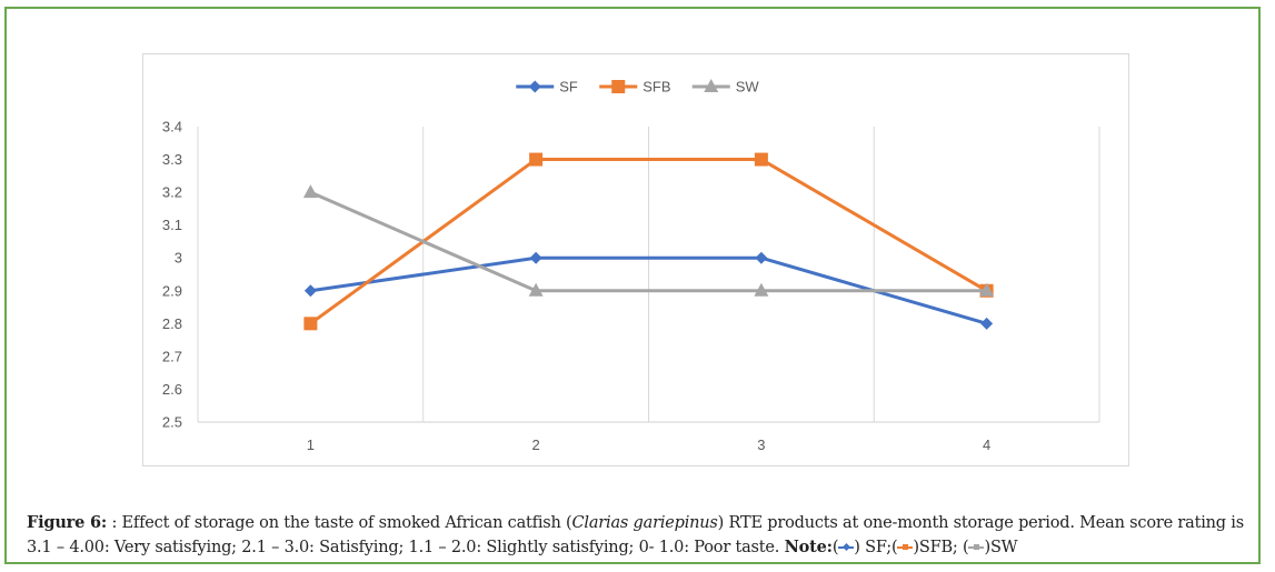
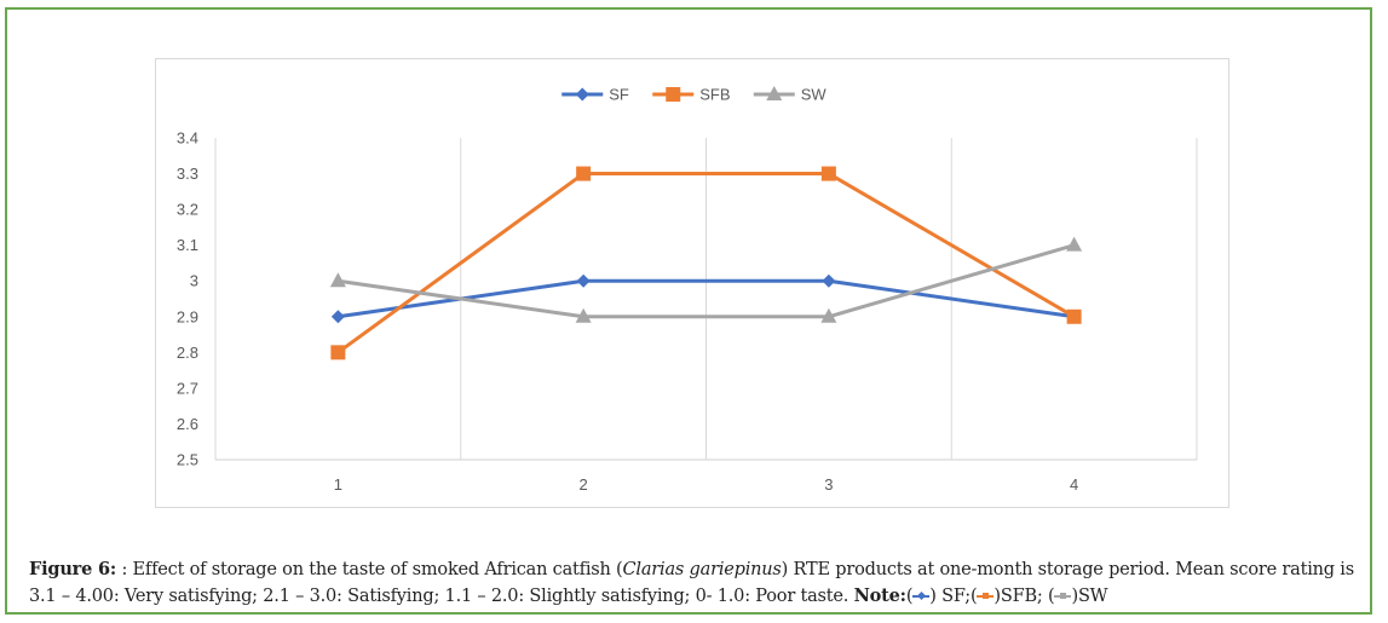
SW/1: 3.2 -> 3.0
SF/4: 2.8 -> 2.9
SW/4: 2.9 -> 3.1
